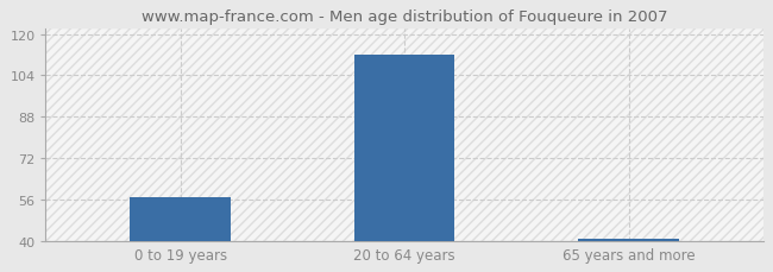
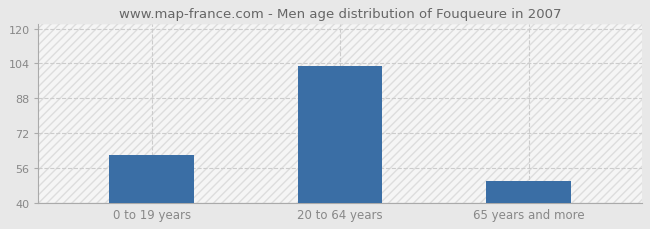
0 to 19 years: 57 -> 62
20 to 64 years: 112 -> 103
65 years and more: 41 -> 50
